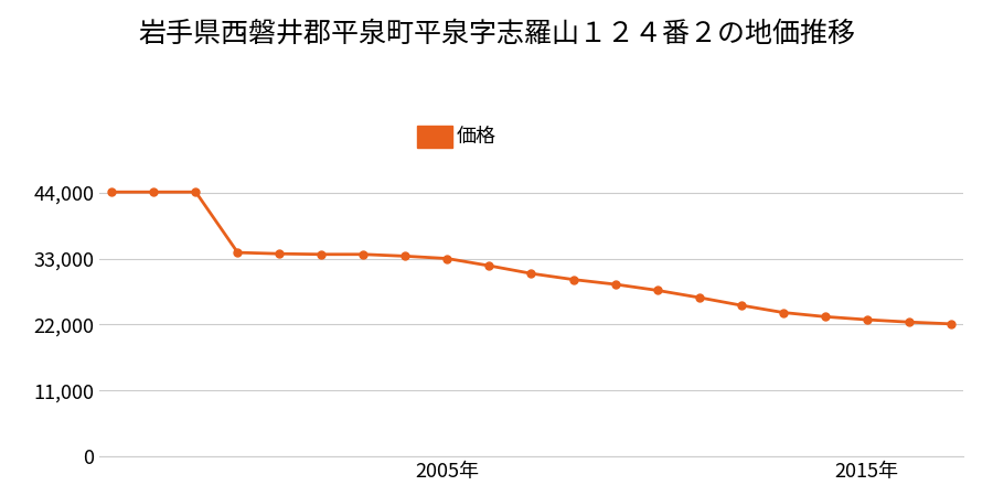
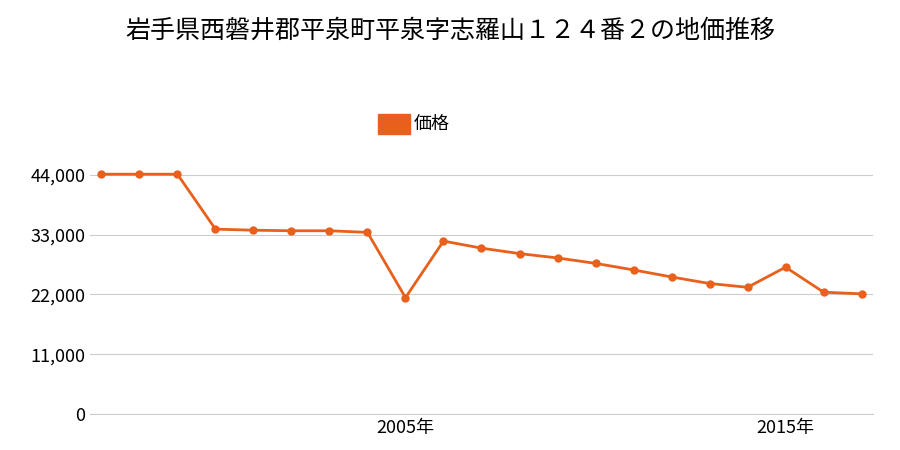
2005年: 33,000 -> 21,400
2015年: 22,800 -> 27,000
